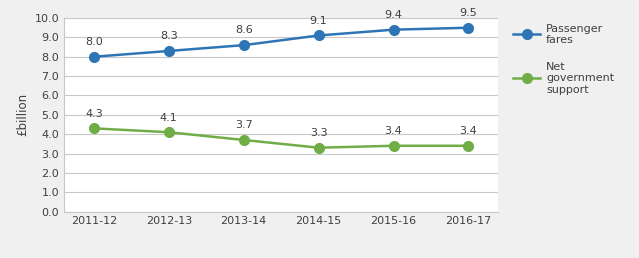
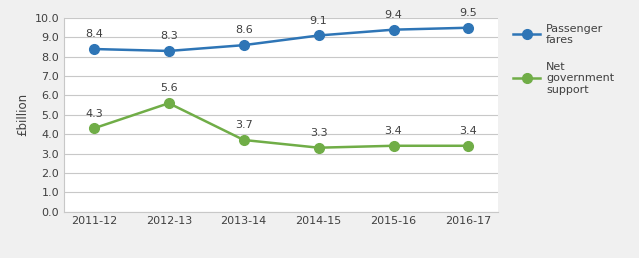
Passenger fares/2011-12: 8.0 -> 8.4
Net government support/2012-13: 4.1 -> 5.6
